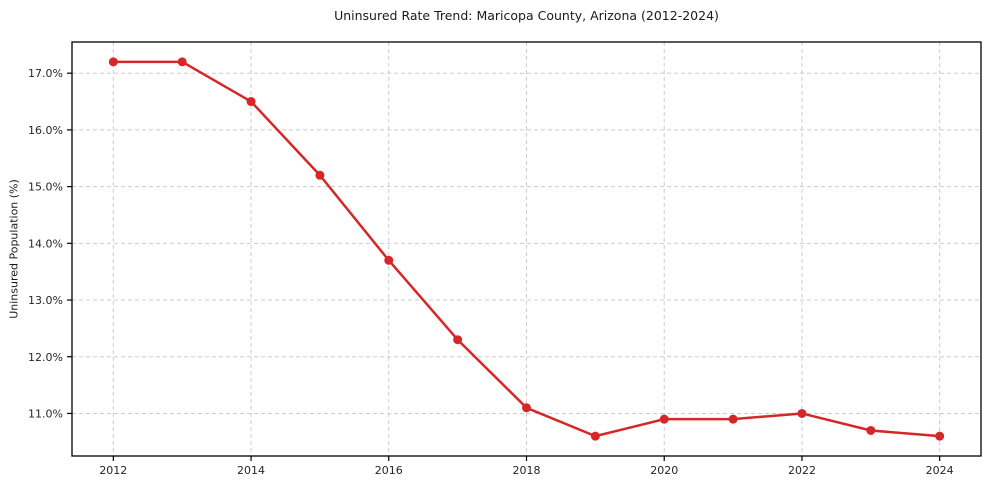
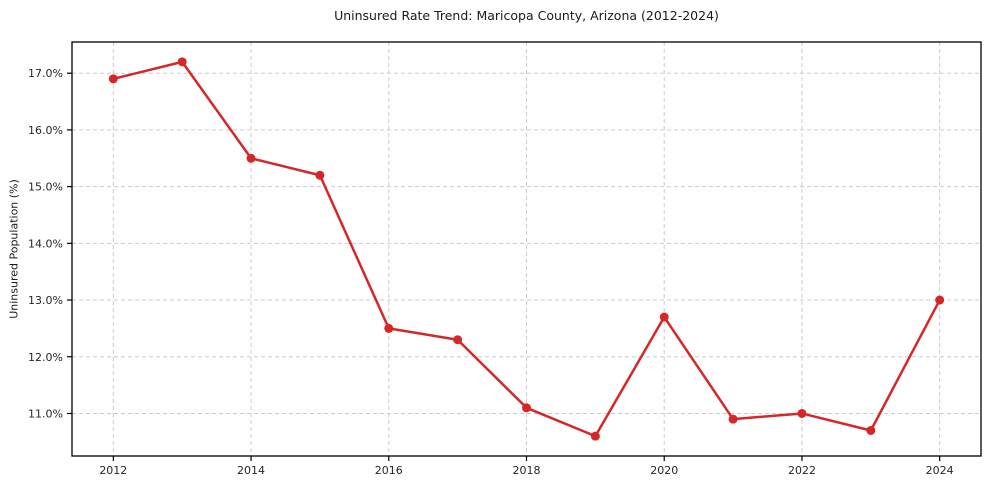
2012: 17.2% -> 16.9%
2014: 16.5% -> 15.5%
2016: 13.7% -> 12.5%
2020: 10.9% -> 12.7%
2024: 10.6% -> 13.0%
